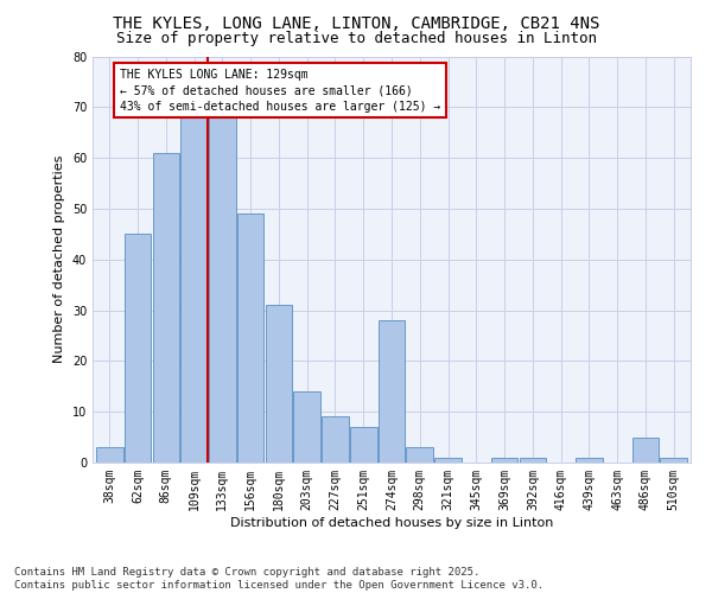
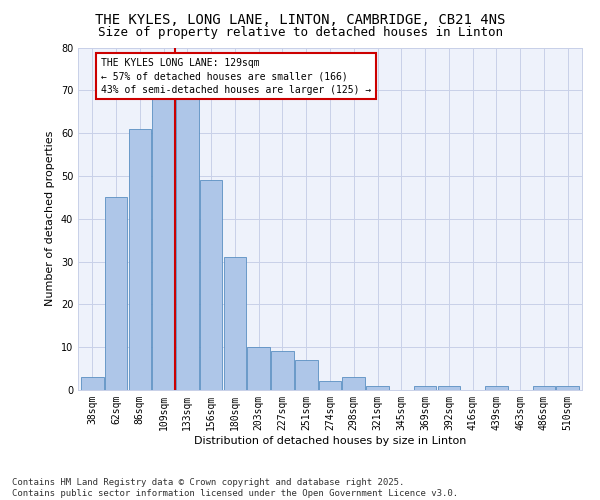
203sqm: 14 -> 10
274sqm: 28 -> 2
486sqm: 5 -> 1
